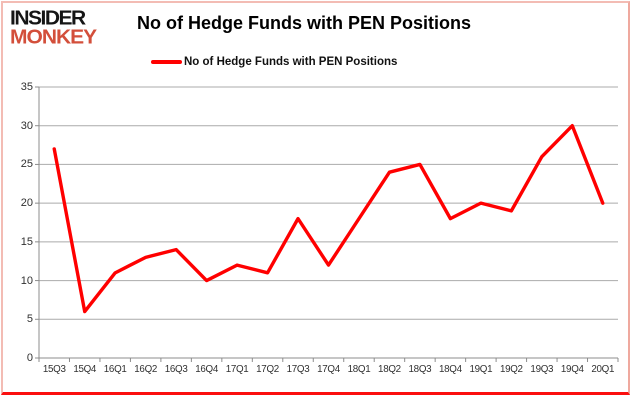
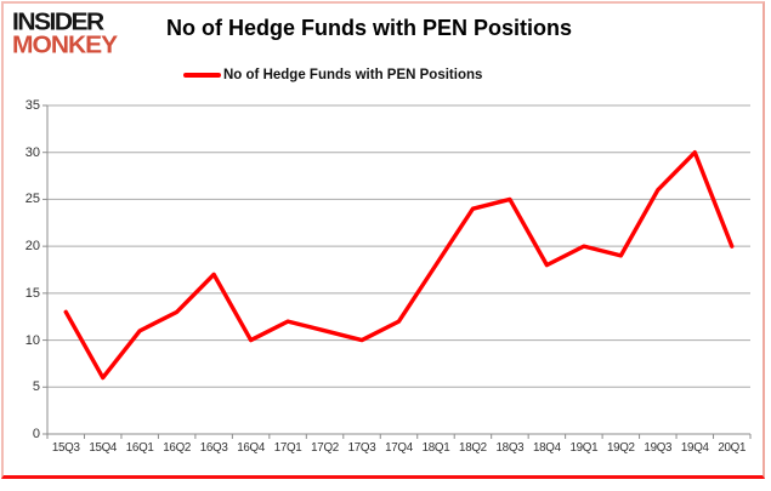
15Q3: 27 -> 13
16Q3: 14 -> 17
17Q3: 18 -> 10
